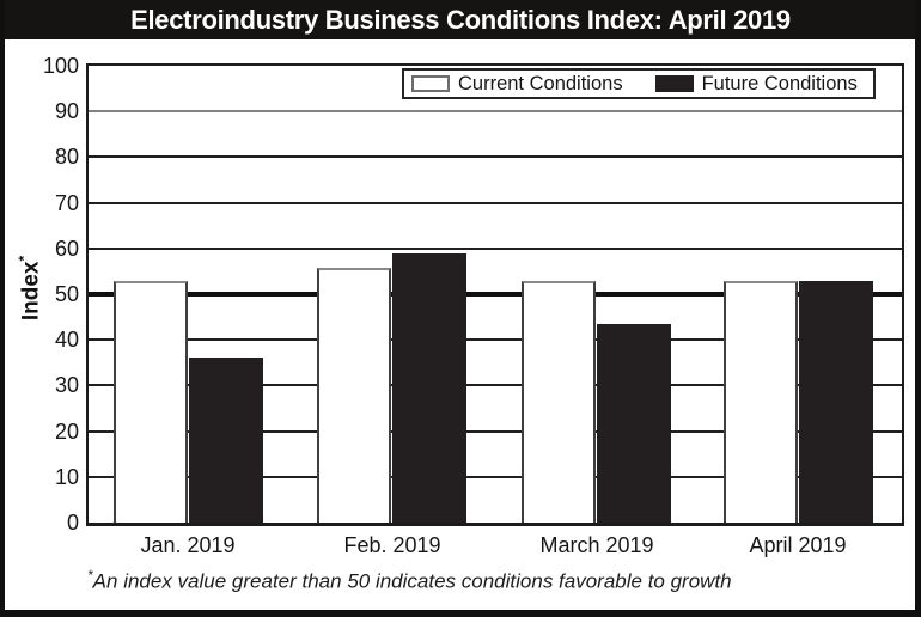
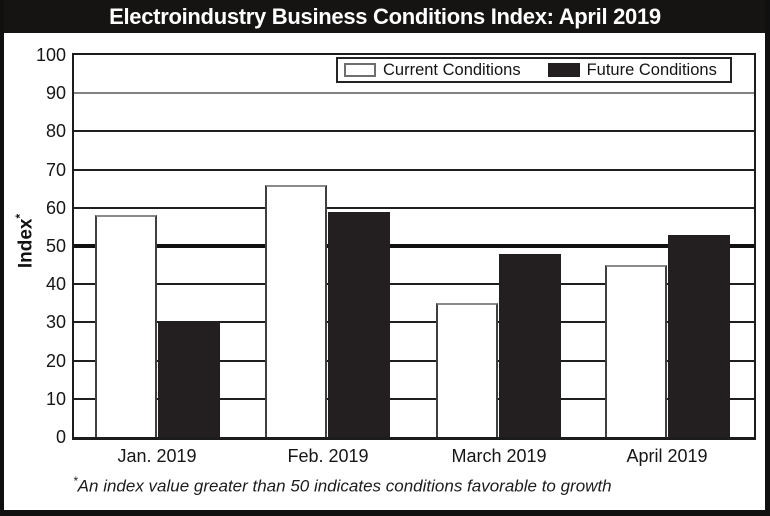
Current Conditions/Jan. 2019: 53 -> 58
Future Conditions/Jan. 2019: 36 -> 30
Current Conditions/Feb. 2019: 56 -> 66
Current Conditions/March 2019: 53 -> 35
Future Conditions/March 2019: 44 -> 48
Current Conditions/April 2019: 53 -> 45
